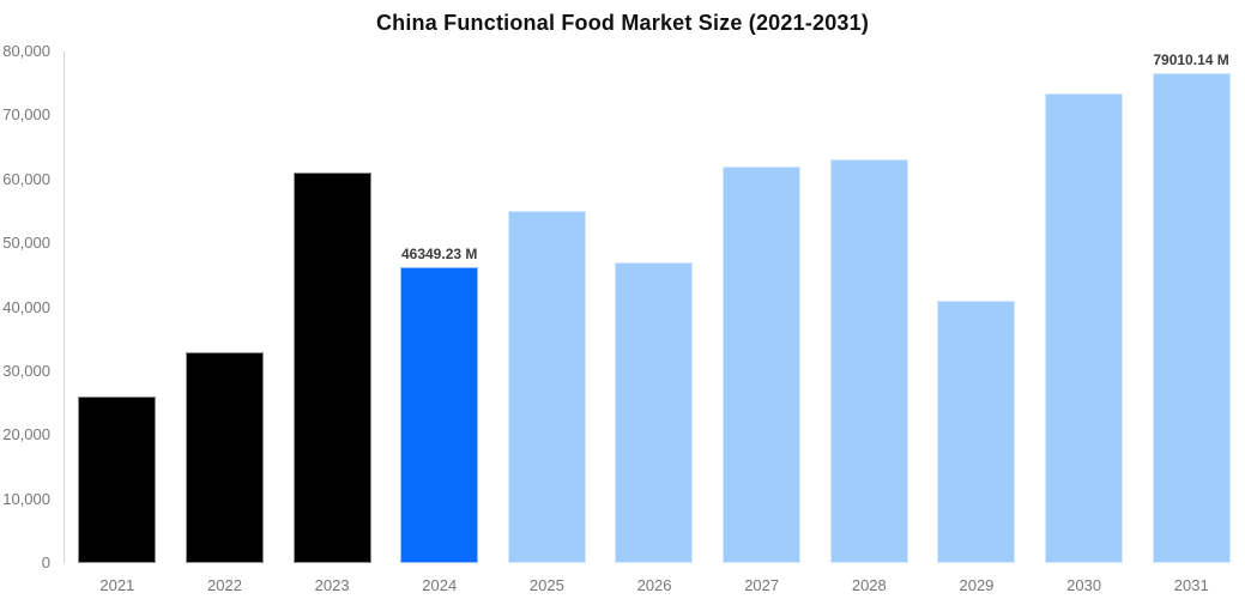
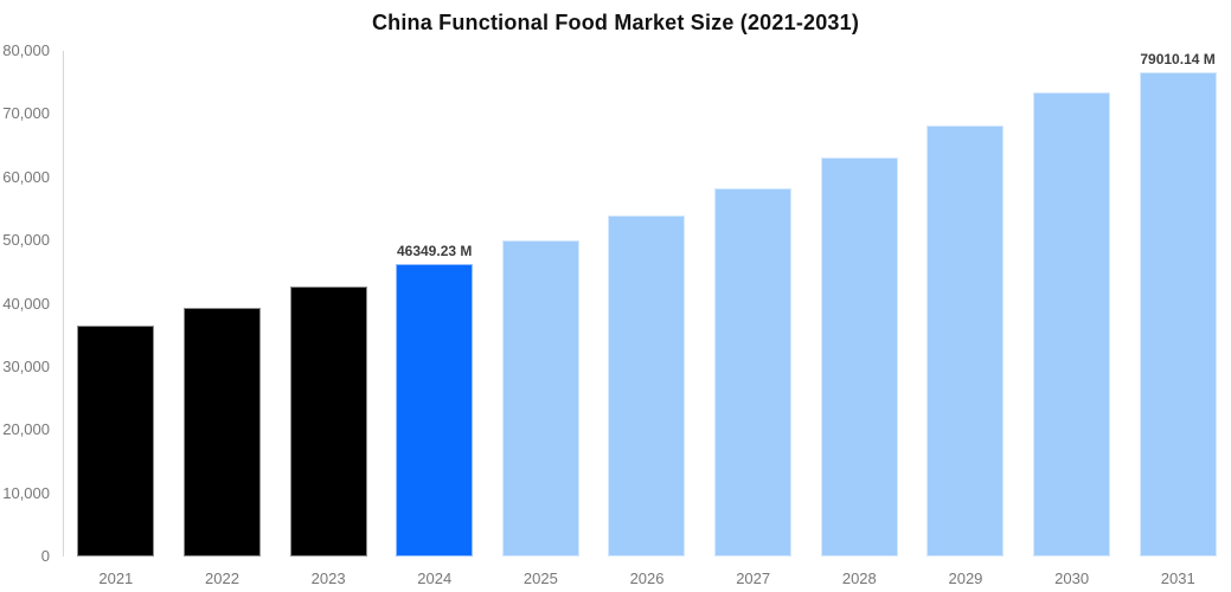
2021: 26000 -> 37000
2022: 33000 -> 39000
2023: 61000 -> 43000
2025: 55000 -> 50000
2026: 47000 -> 54000
2027: 62000 -> 58000
2029: 41000 -> 68000
